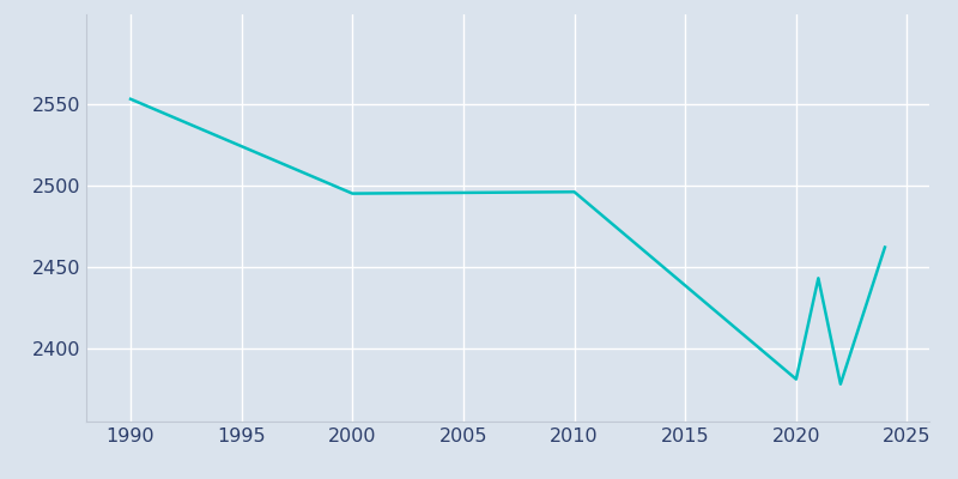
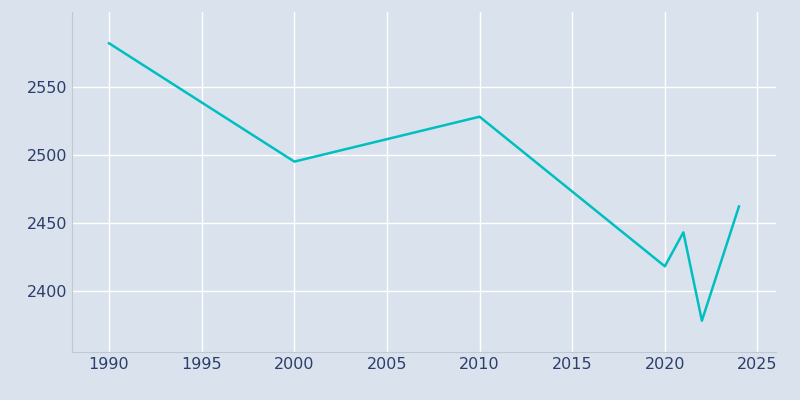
1990: 2553 -> 2582
2010: 2496 -> 2528
2020: 2381 -> 2418
